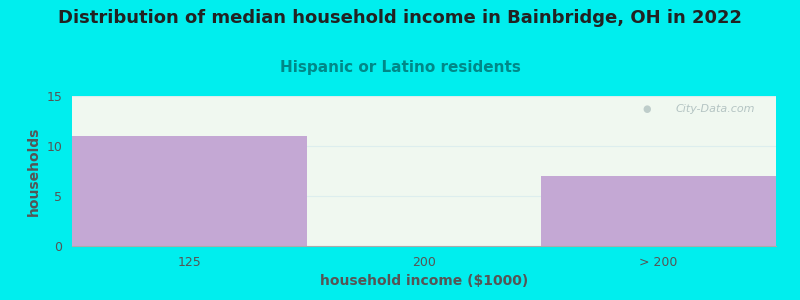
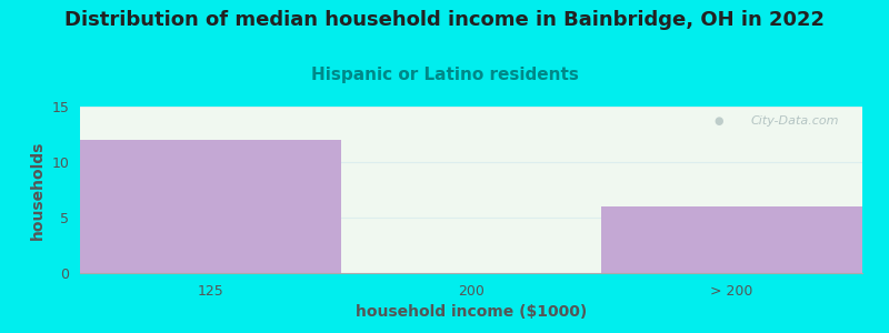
125: 11 -> 12
> 200: 7 -> 6
